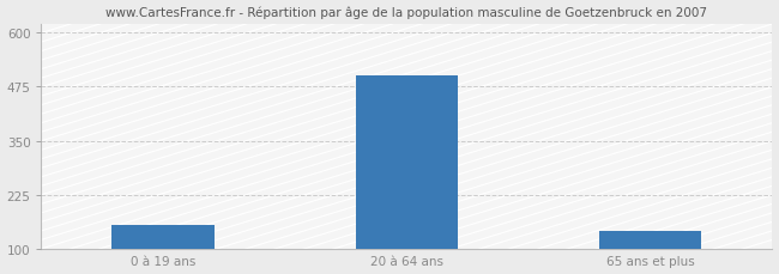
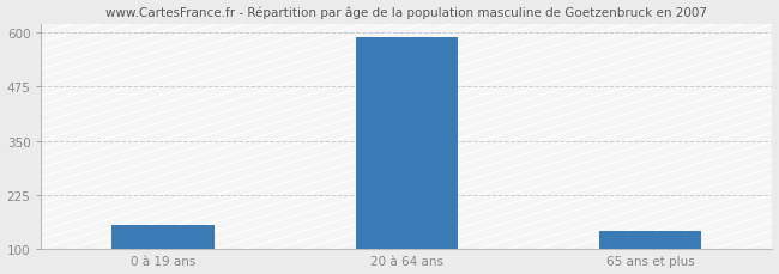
20 à 64 ans: 500 -> 590
